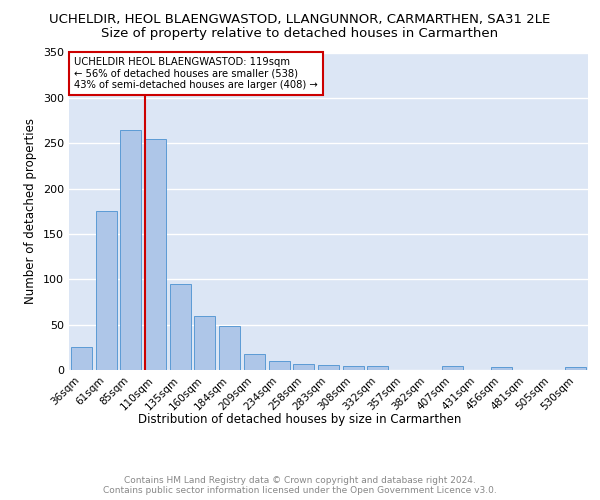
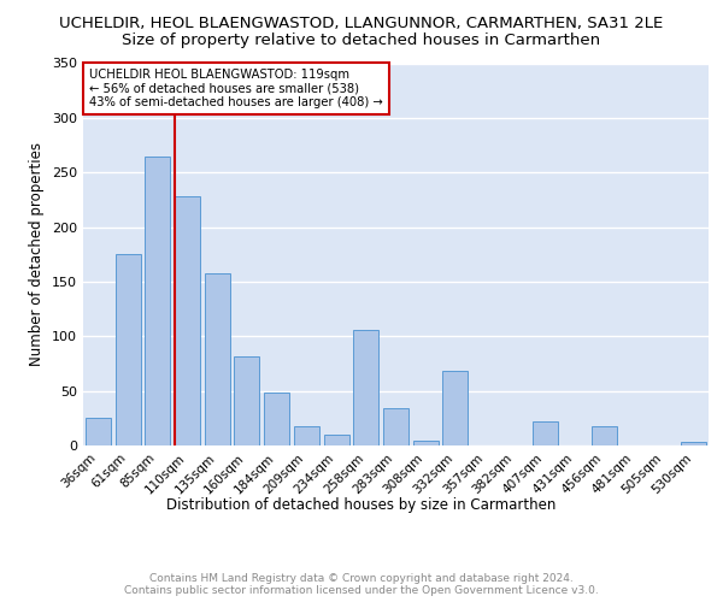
110sqm: 255 -> 228
135sqm: 95 -> 158
160sqm: 60 -> 82
258sqm: 7 -> 106
283sqm: 5 -> 34
332sqm: 4 -> 68
407sqm: 4 -> 22
456sqm: 3 -> 18
